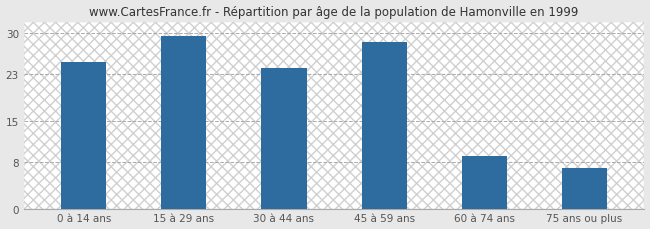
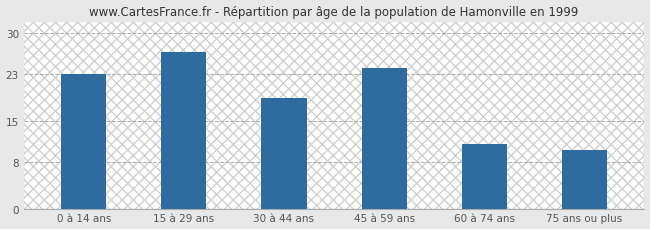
0 à 14 ans: 25.0 -> 23.0
15 à 29 ans: 29.5 -> 26.8
30 à 44 ans: 24.0 -> 19.0
45 à 59 ans: 28.5 -> 24.0
60 à 74 ans: 9.0 -> 11.0
75 ans ou plus: 7.0 -> 10.0
